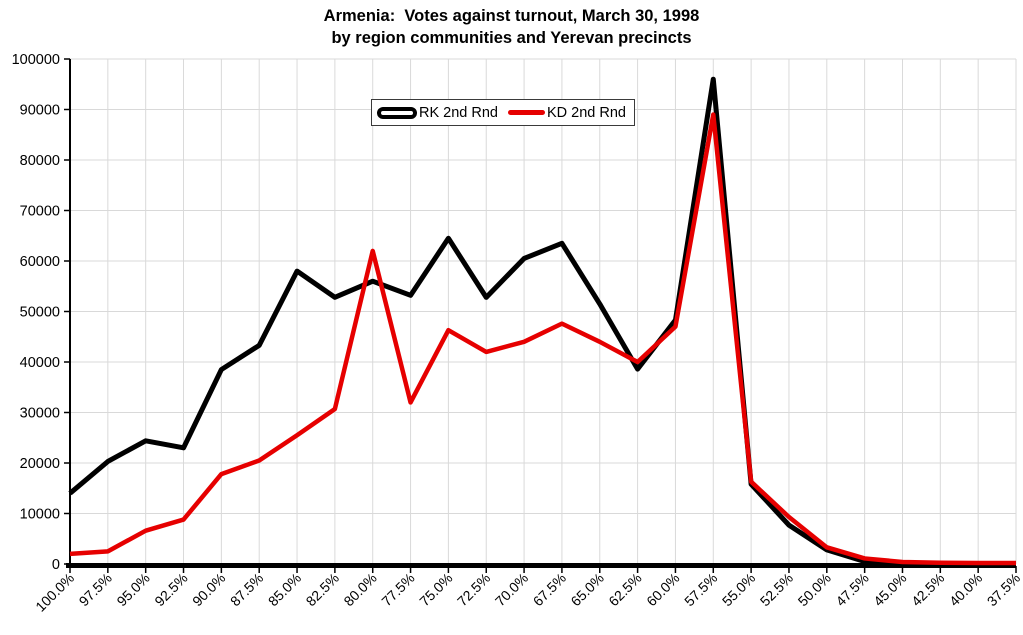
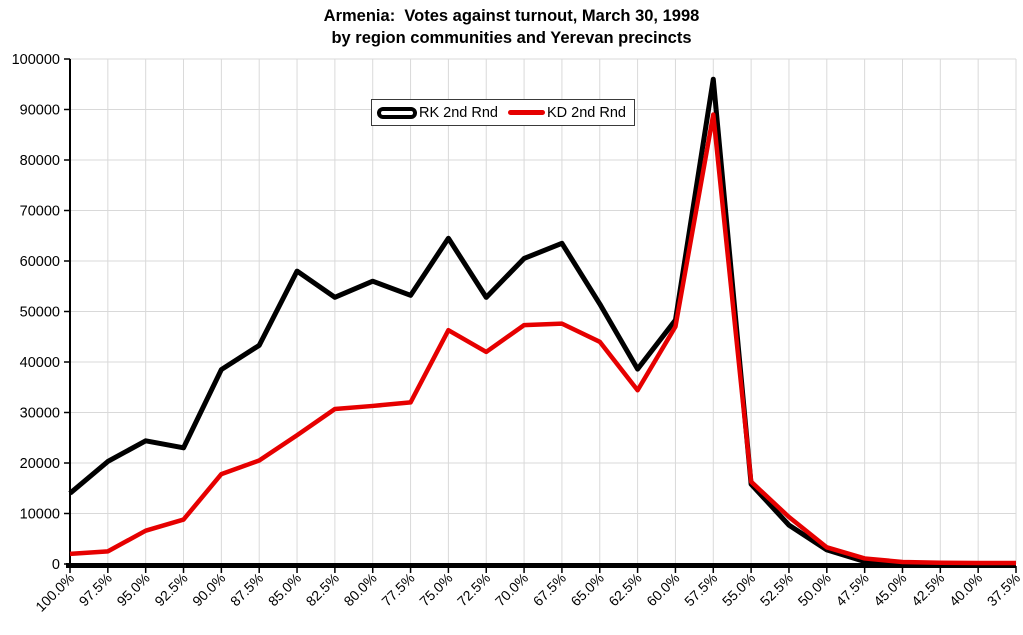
KD 2nd Rnd/80.0%: 62000 -> 31000
KD 2nd Rnd/70.0%: 44000 -> 47000
KD 2nd Rnd/62.5%: 40000 -> 34000
